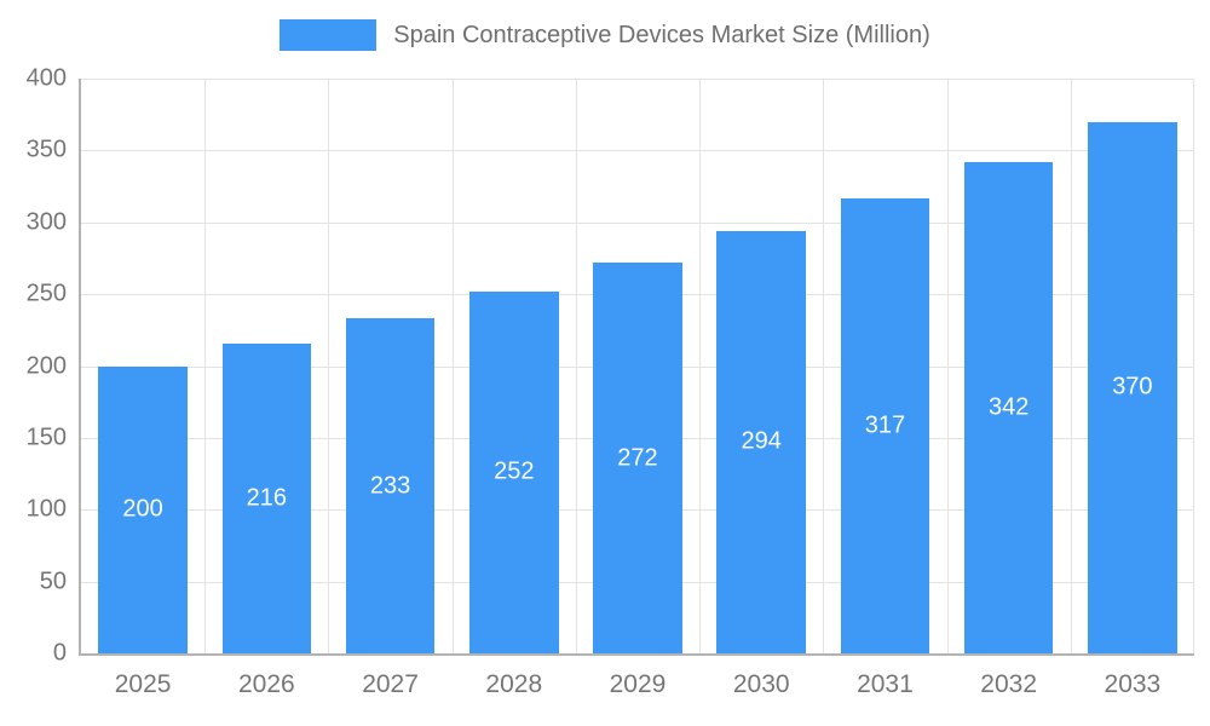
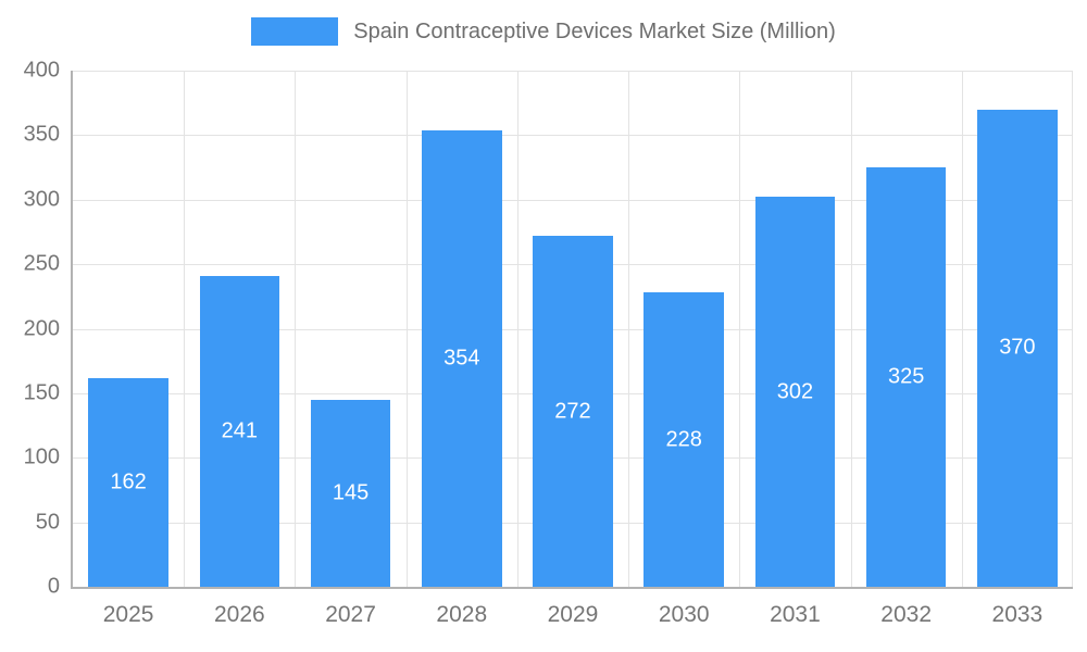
2025: 200 -> 162
2026: 216 -> 241
2027: 233 -> 145
2028: 252 -> 354
2030: 294 -> 228
2031: 317 -> 302
2032: 342 -> 325
